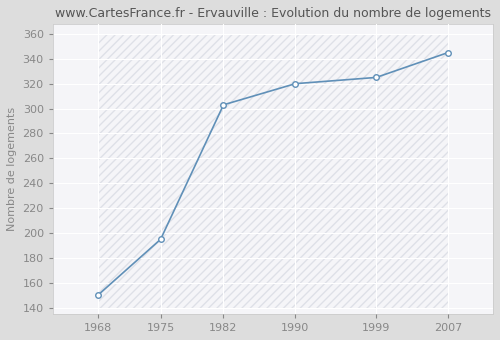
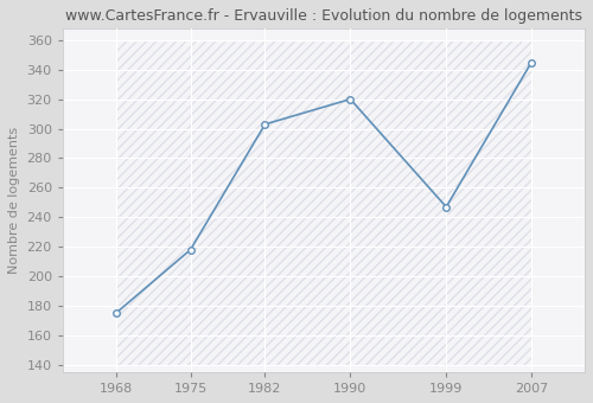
1968: 150 -> 175
1975: 195 -> 218
1999: 325 -> 247
